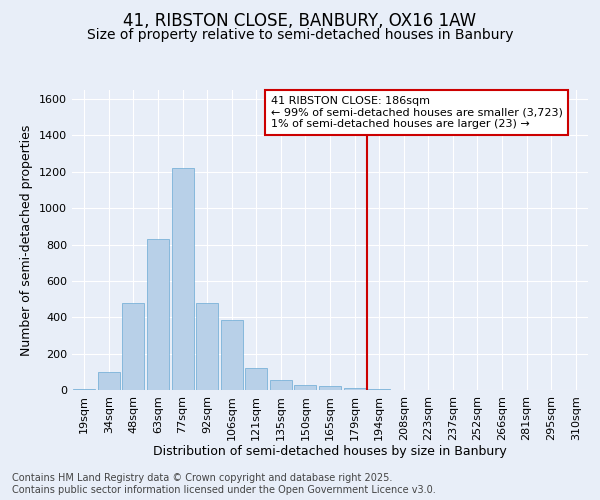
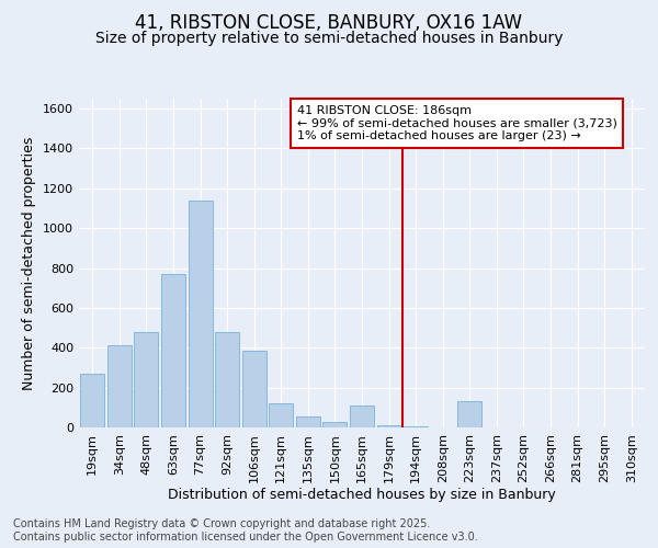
19sqm: 0 -> 270
34sqm: 100 -> 410
63sqm: 830 -> 770
77sqm: 1220 -> 1140
165sqm: 20 -> 110
223sqm: 0 -> 130
